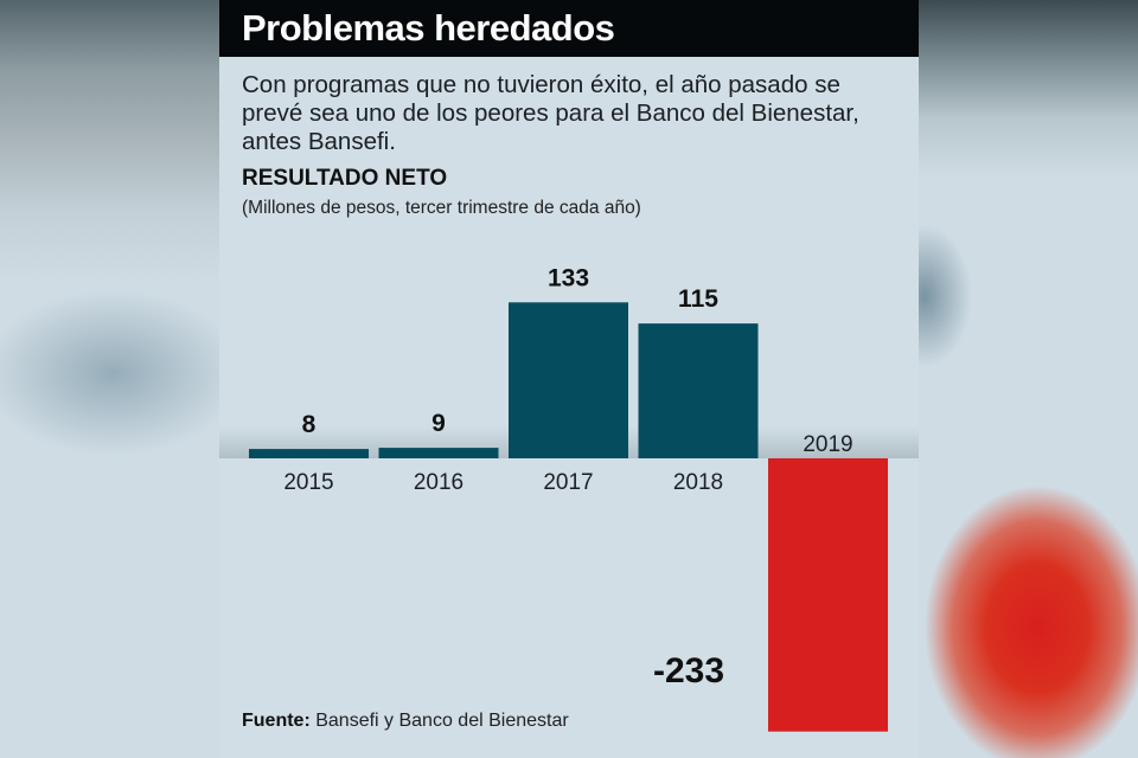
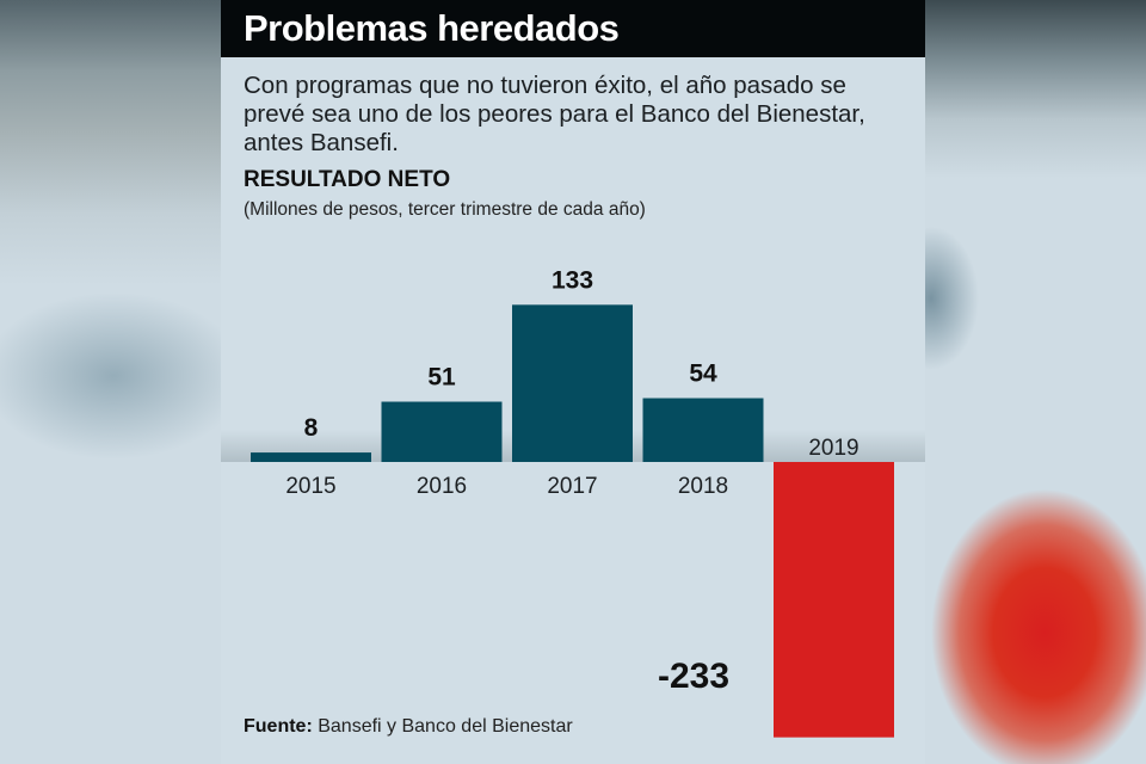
2016: 9 -> 51
2018: 115 -> 54
